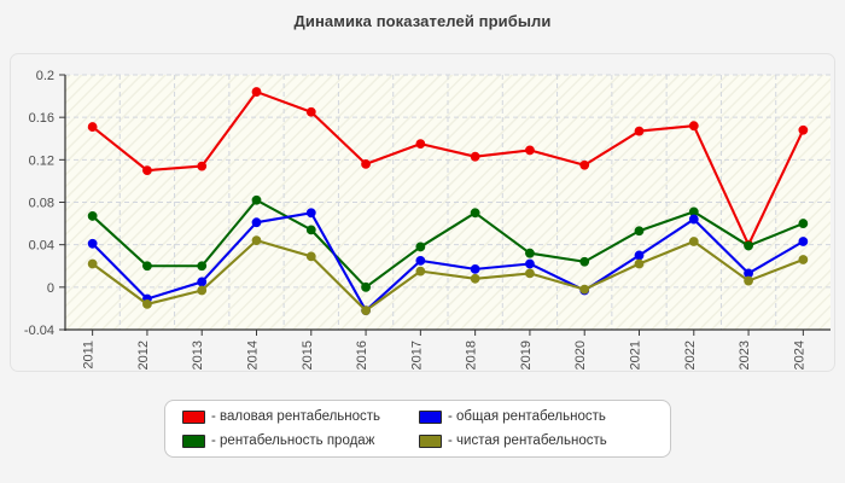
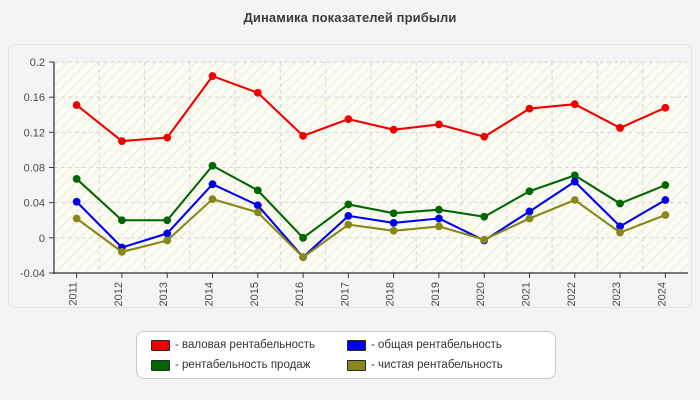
- общая рентабельность/2015: 0.07 -> 0.04
- рентабельность продаж/2018: 0.07 -> 0.03
- валовая рентабельность/2023: 0.04 -> 0.12
